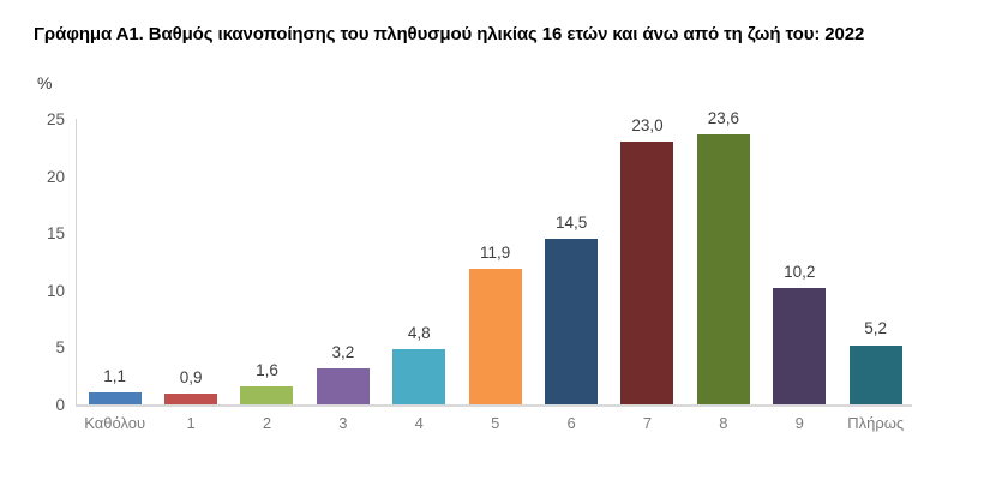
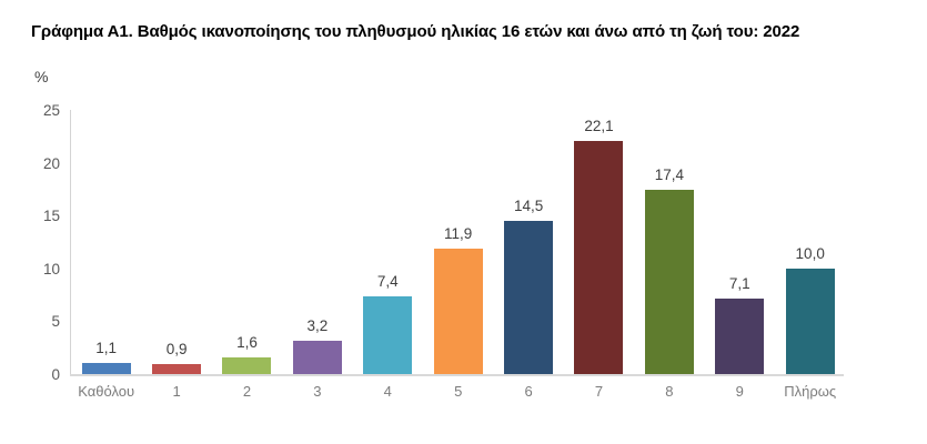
4: 4,8 -> 7,4
7: 23,0 -> 22,1
8: 23,6 -> 17,4
9: 10,2 -> 7,1
Πλήρως: 5,2 -> 10,0
